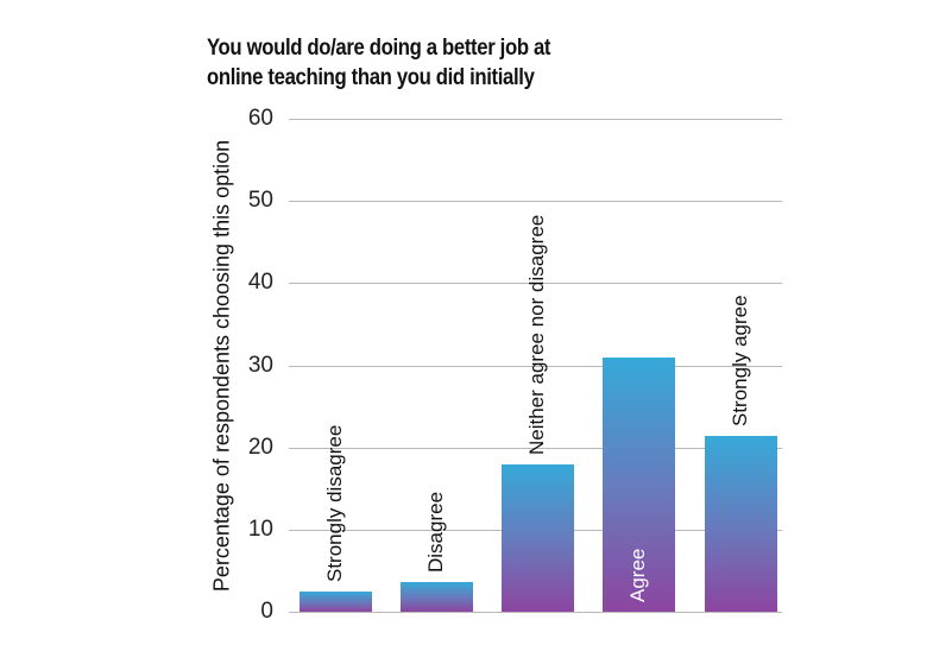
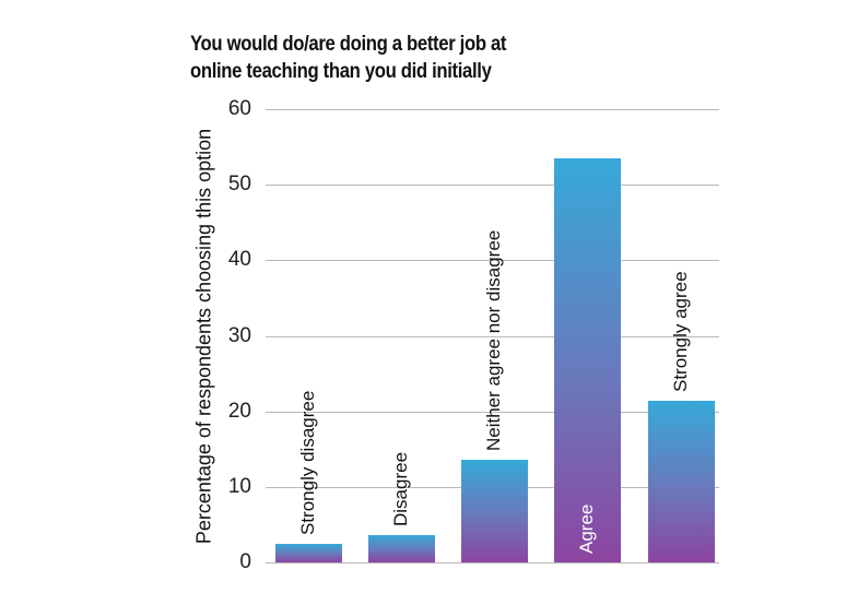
Neither agree nor disagree: 18 -> 14
Agree: 31 -> 54
